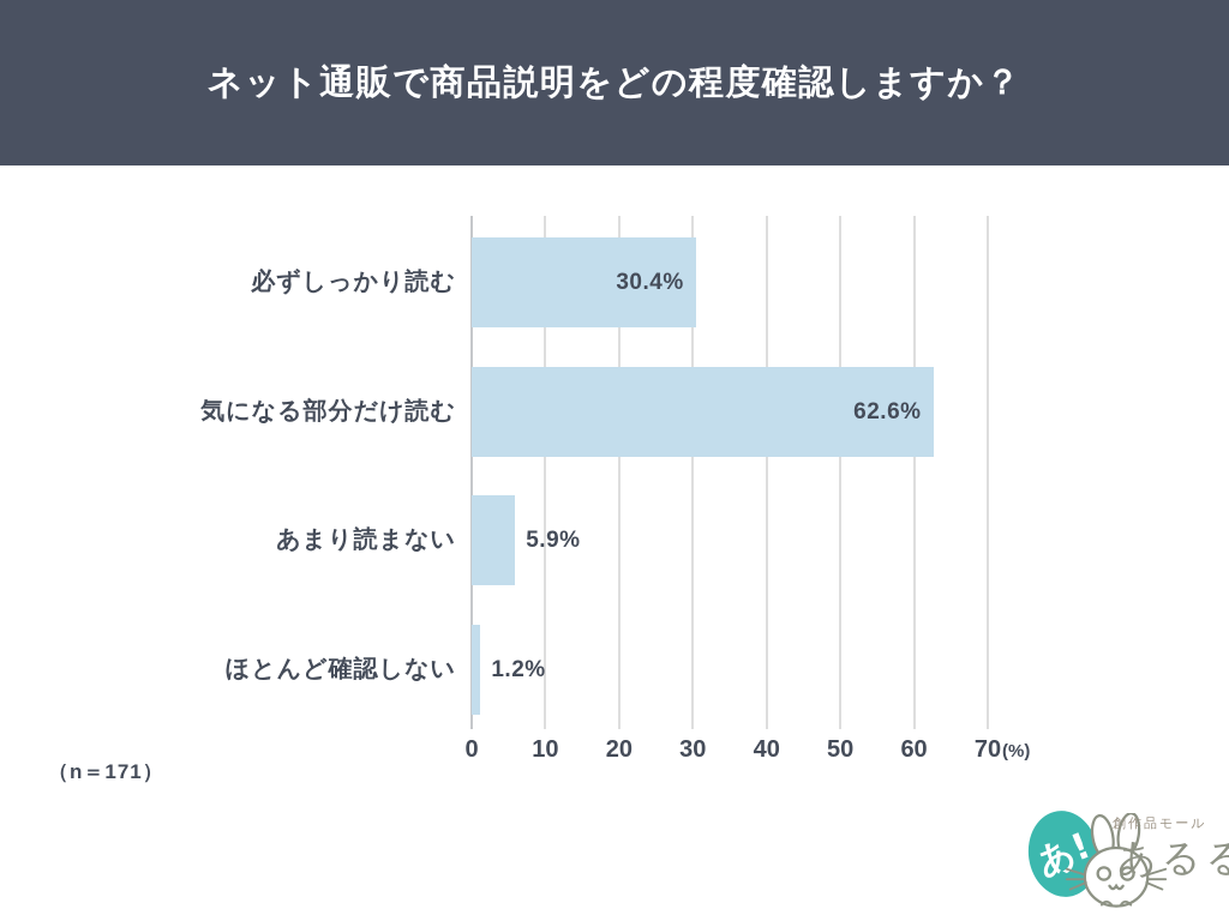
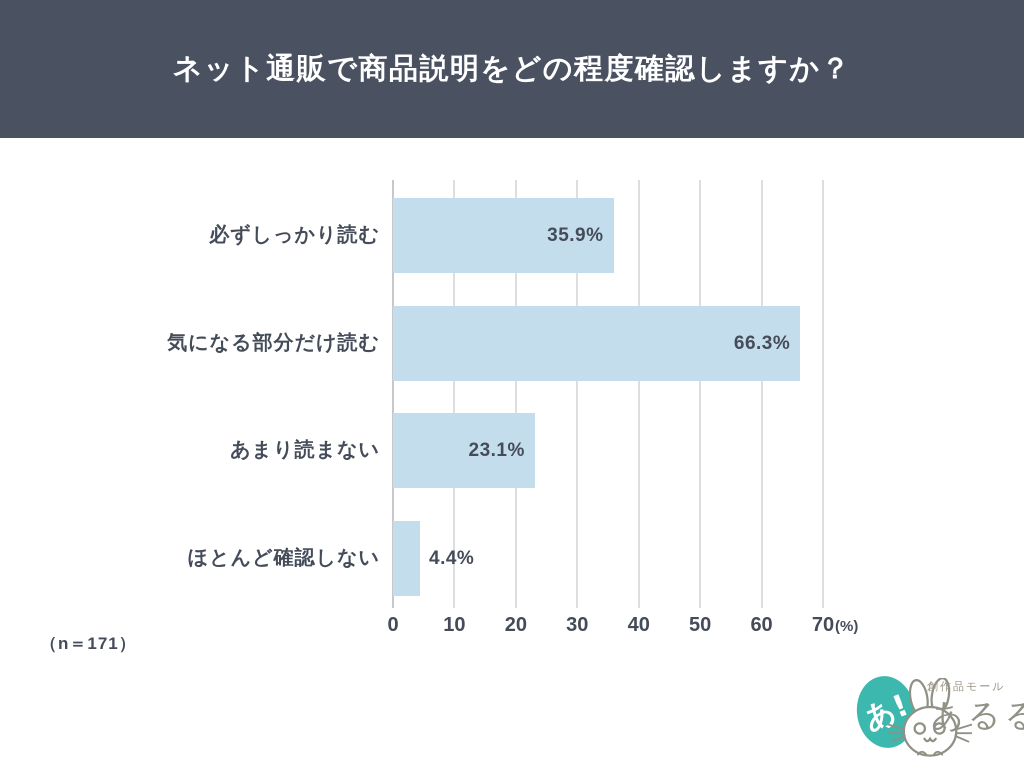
必ずしっかり読む: 30.4% -> 35.9%
気になる部分だけ読む: 62.6% -> 66.3%
あまり読まない: 5.9% -> 23.1%
ほとんど確認しない: 1.2% -> 4.4%
